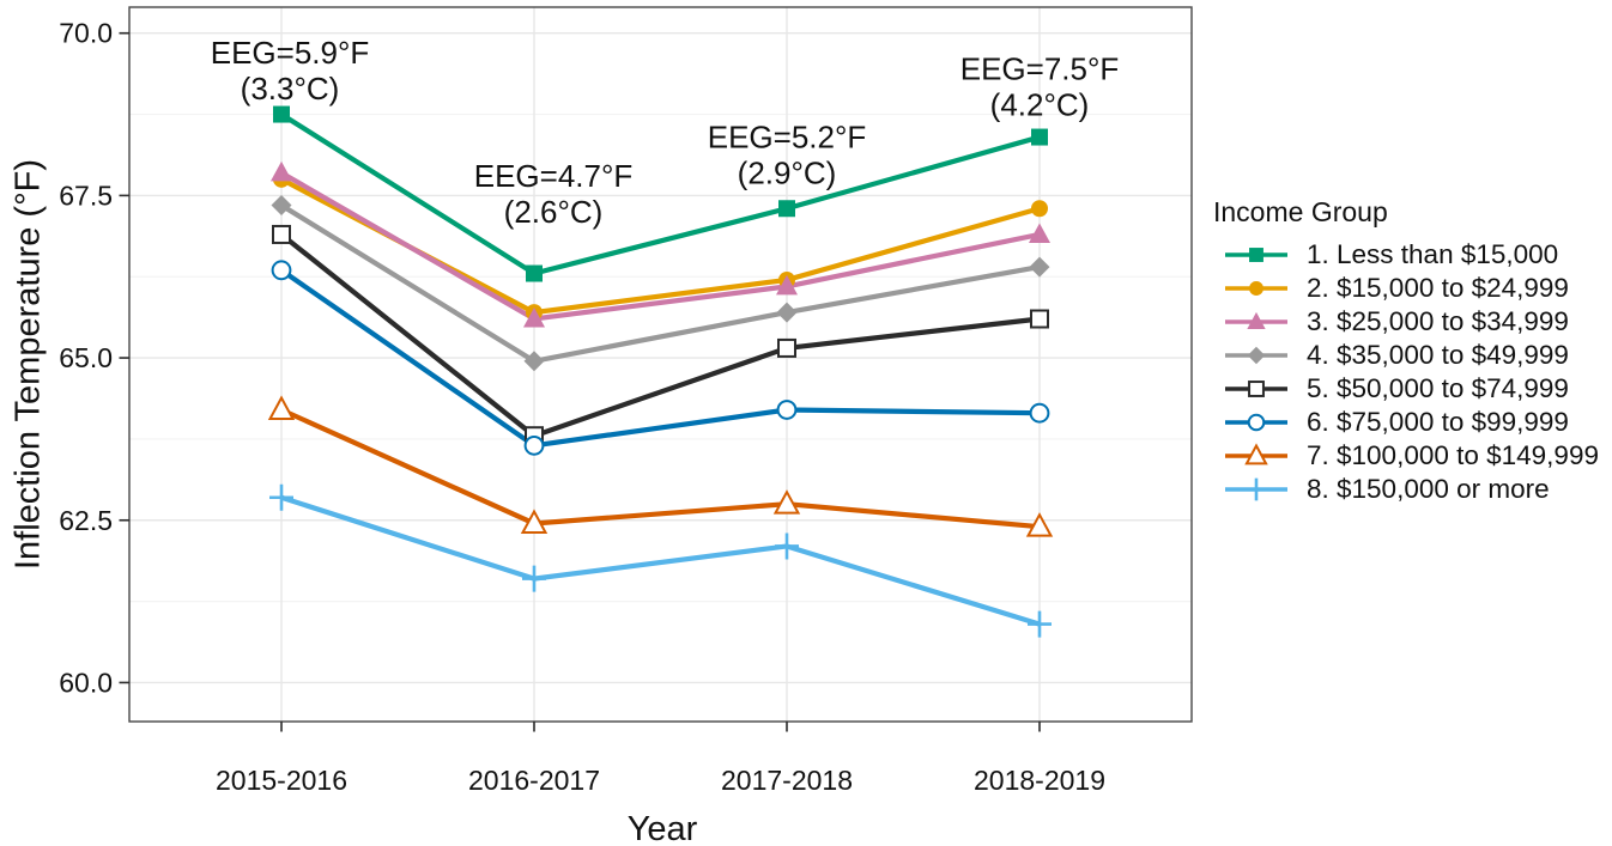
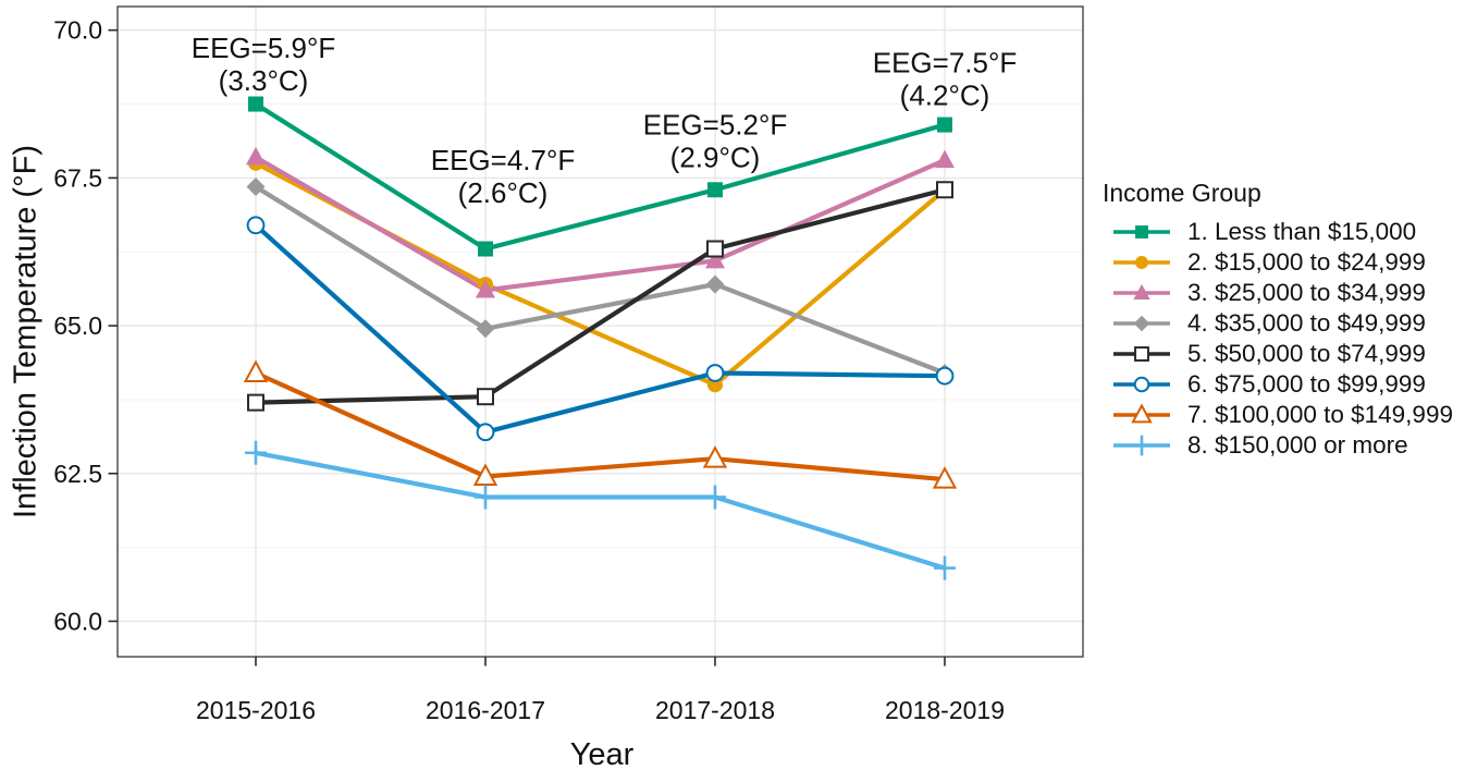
5. $50,000 to $74,999/2015-2016: 66.9 -> 63.7
6. $75,000 to $99,999/2015-2016: 66.3 -> 66.7
6. $75,000 to $99,999/2016-2017: 63.6 -> 63.2
8. $150,000 or more/2016-2017: 61.6 -> 62.1
2. $15,000 to $24,999/2017-2018: 66.2 -> 64.0
5. $50,000 to $74,999/2017-2018: 65.2 -> 66.3
3. $25,000 to $34,999/2018-2019: 66.9 -> 67.8
4. $35,000 to $49,999/2018-2019: 66.4 -> 64.2
5. $50,000 to $74,999/2018-2019: 65.6 -> 67.3
